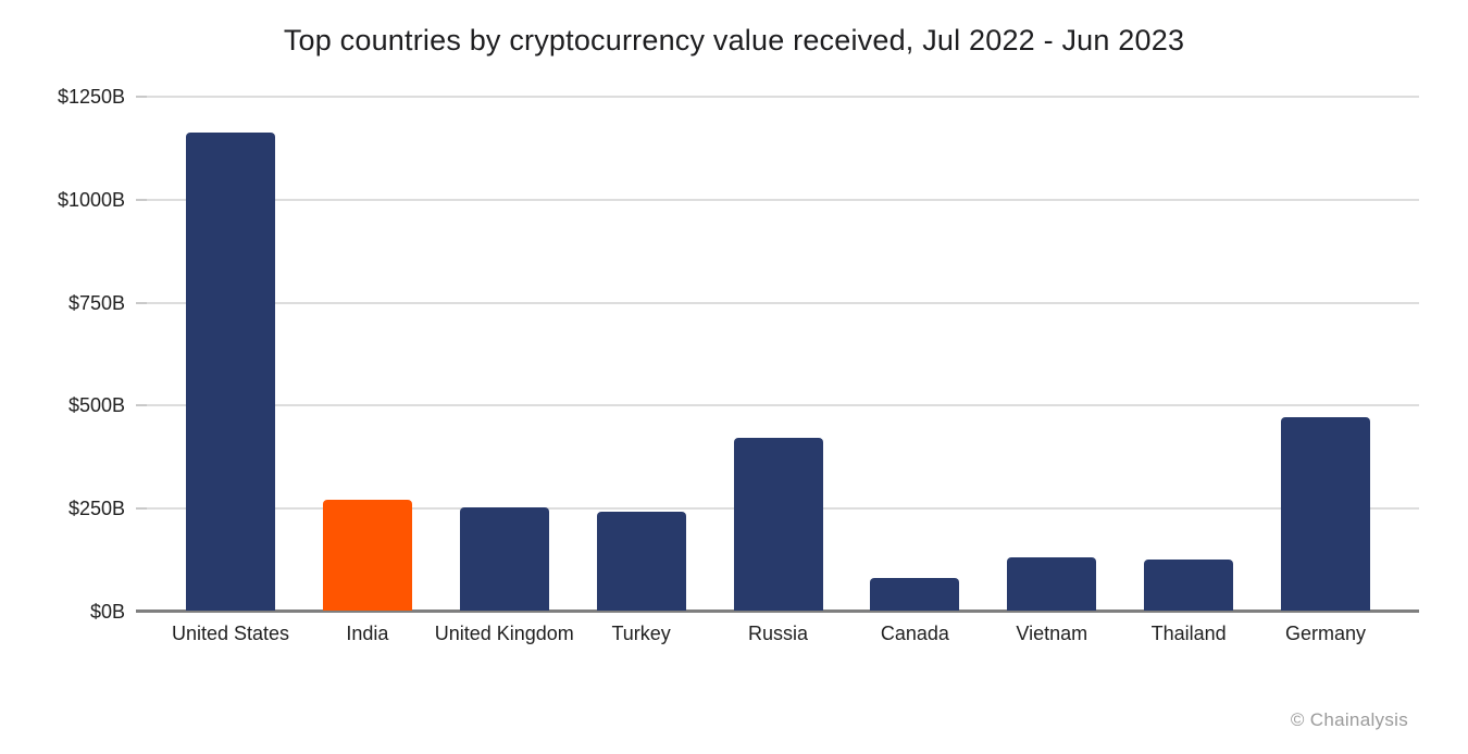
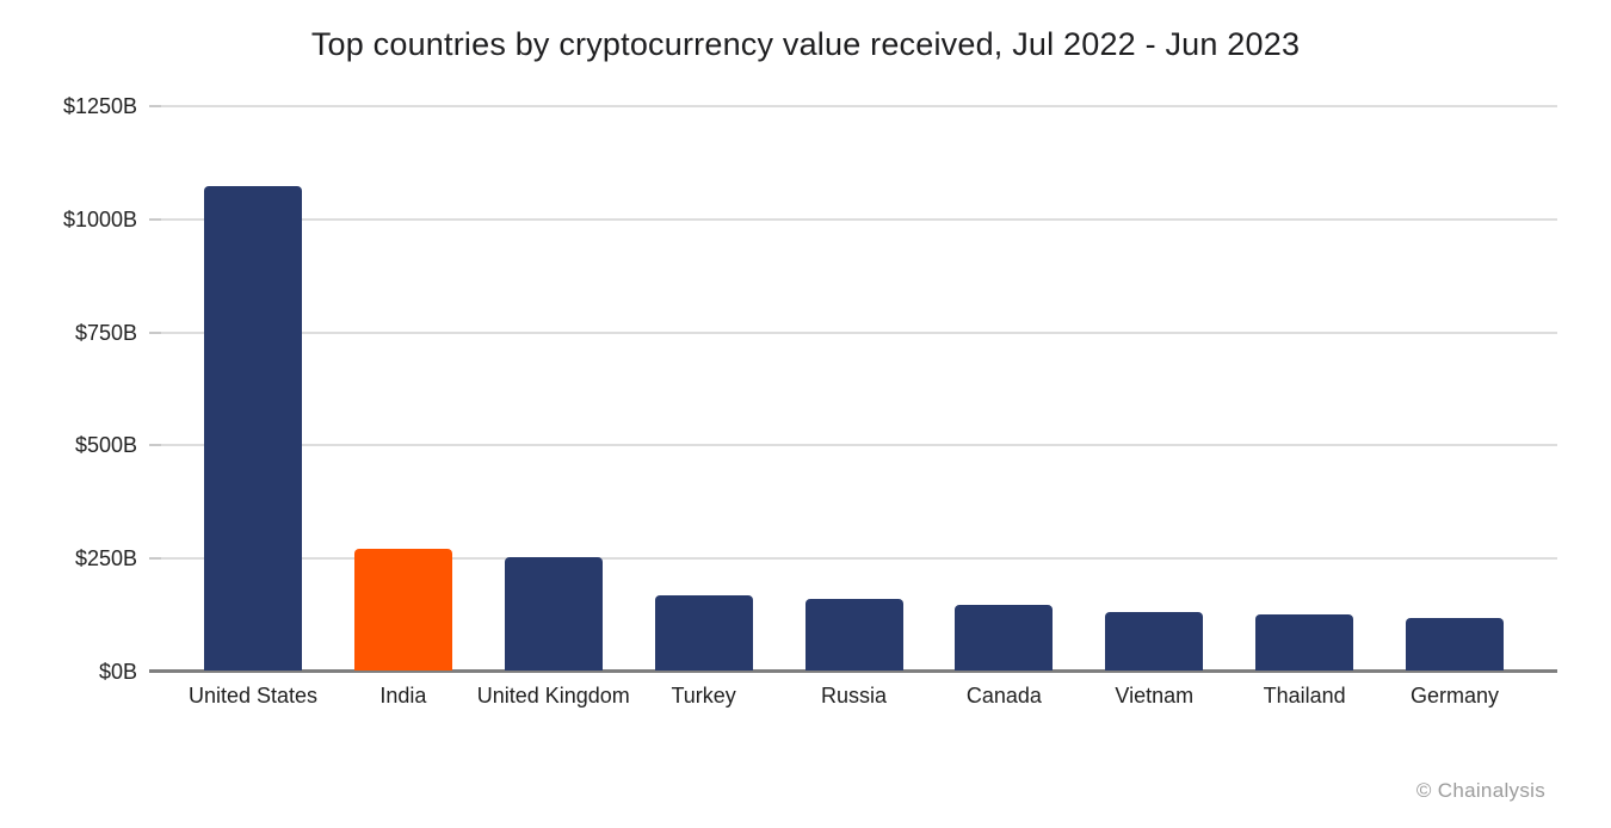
United States: $1160B -> $1070B
Turkey: $240B -> $160B
Russia: $420B -> $160B
Canada: $80B -> $140B
Germany: $470B -> $120B
